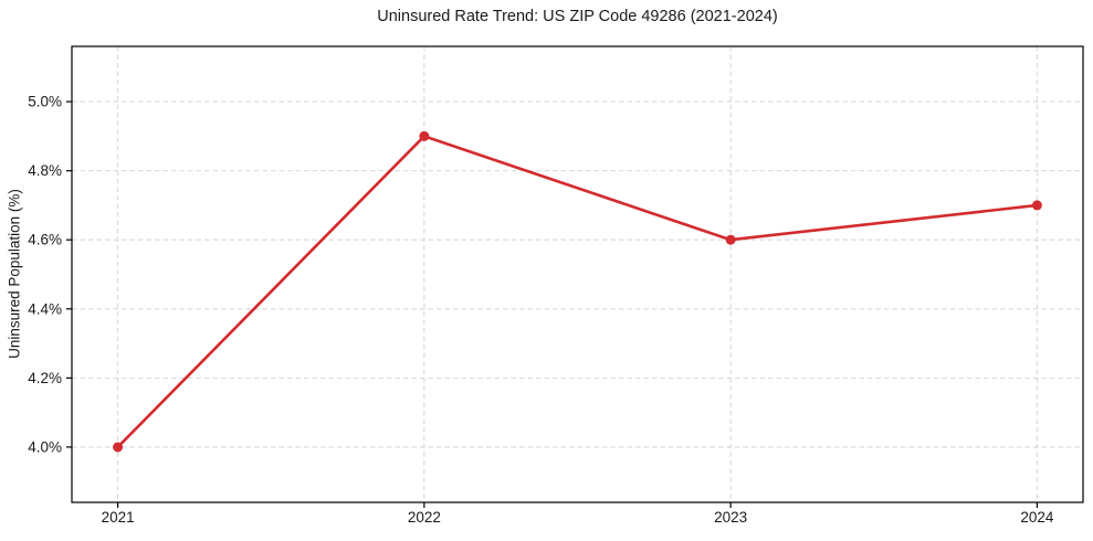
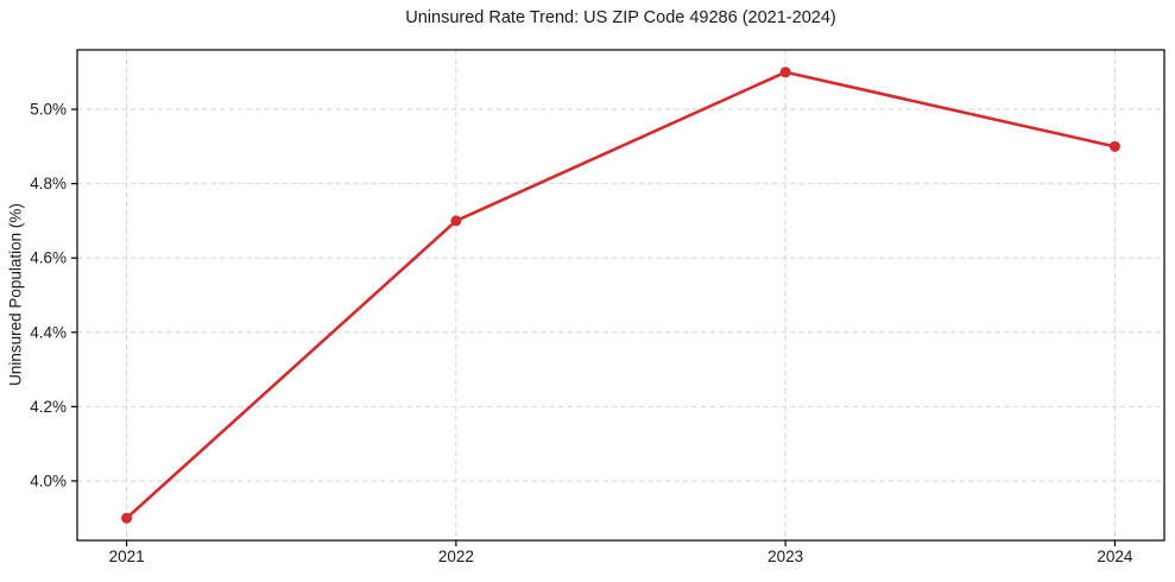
2021: 4.0% -> 3.9%
2022: 4.9% -> 4.7%
2023: 4.6% -> 5.1%
2024: 4.7% -> 4.9%
